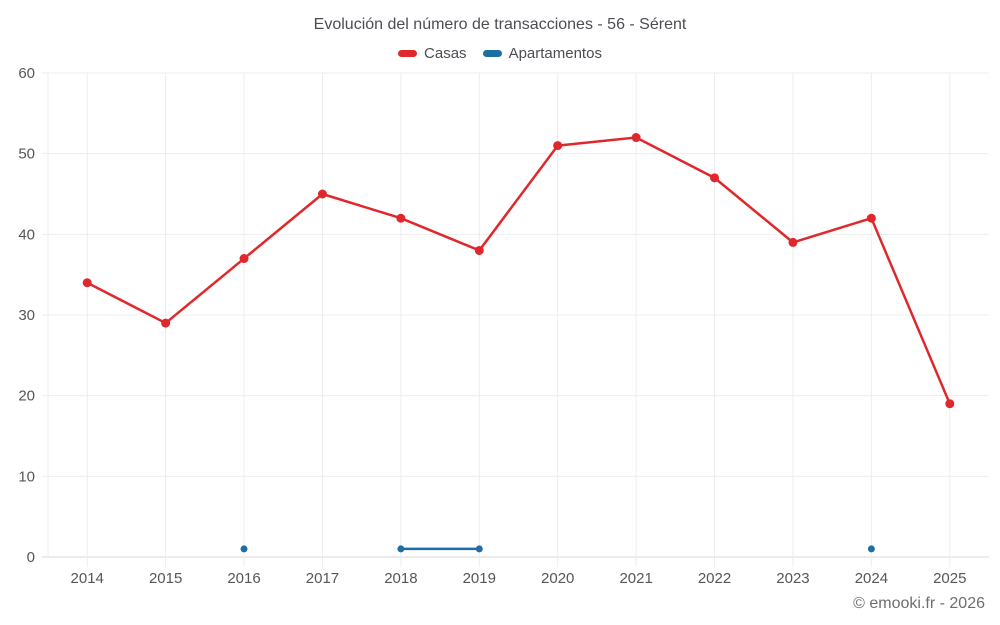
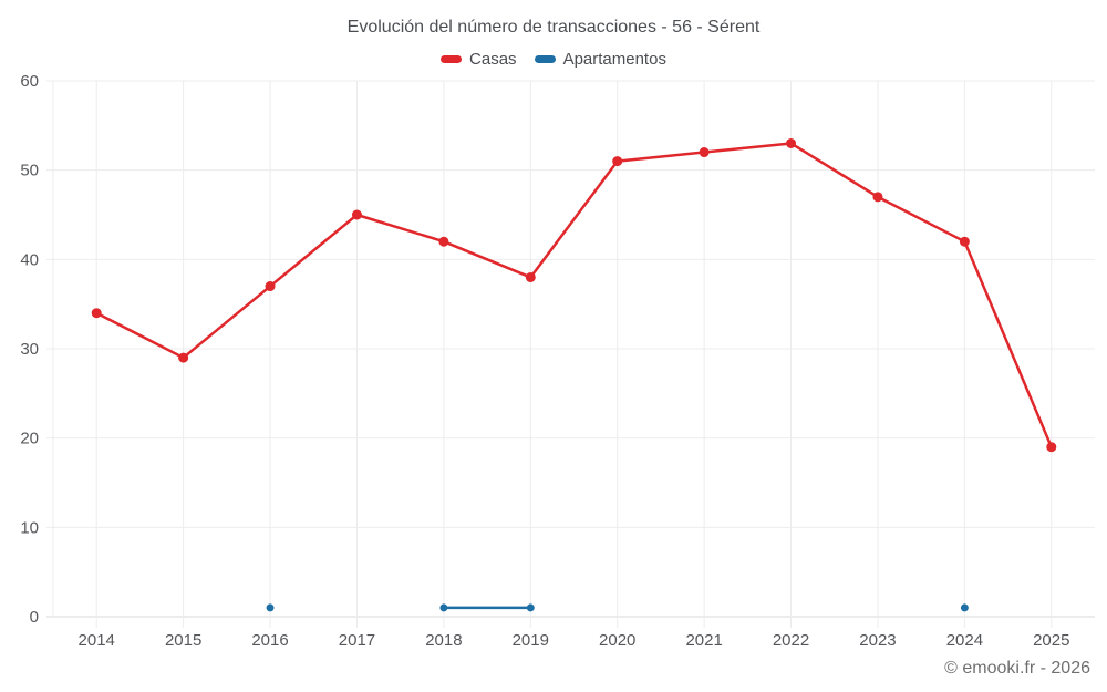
Casas/2022: 47 -> 53
Casas/2023: 39 -> 47
